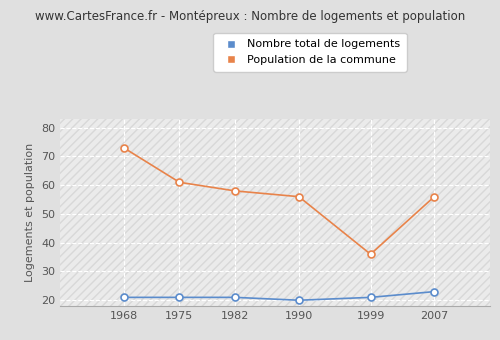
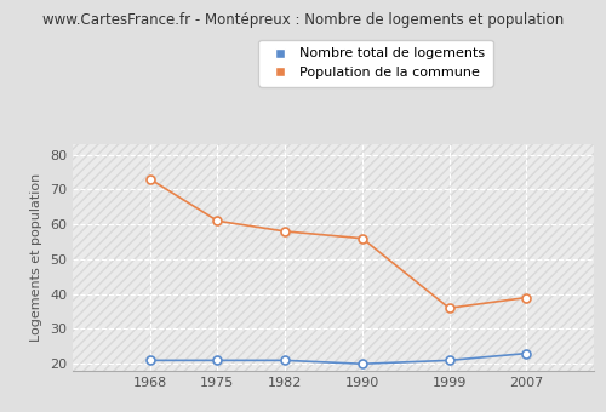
Population de la commune/2007: 56 -> 39
